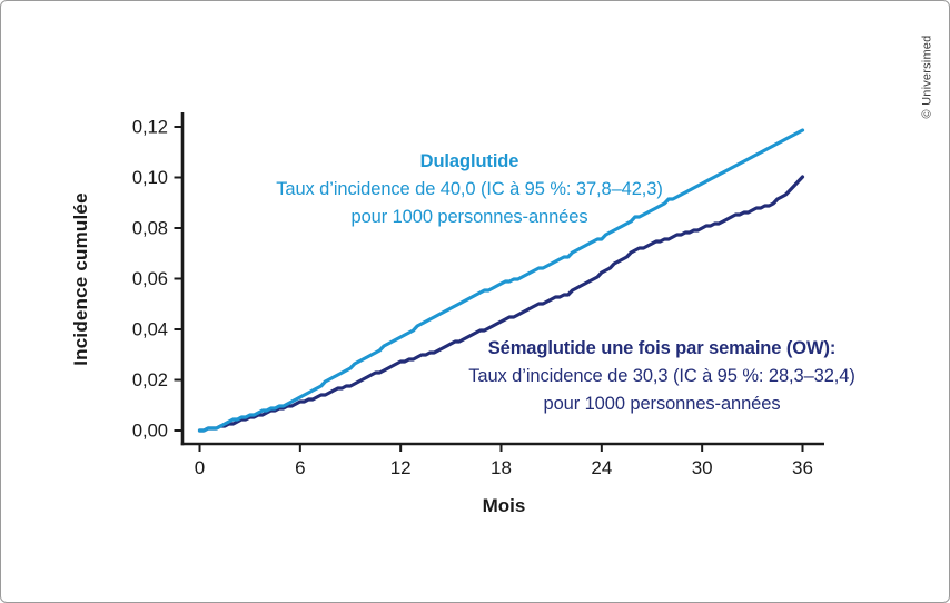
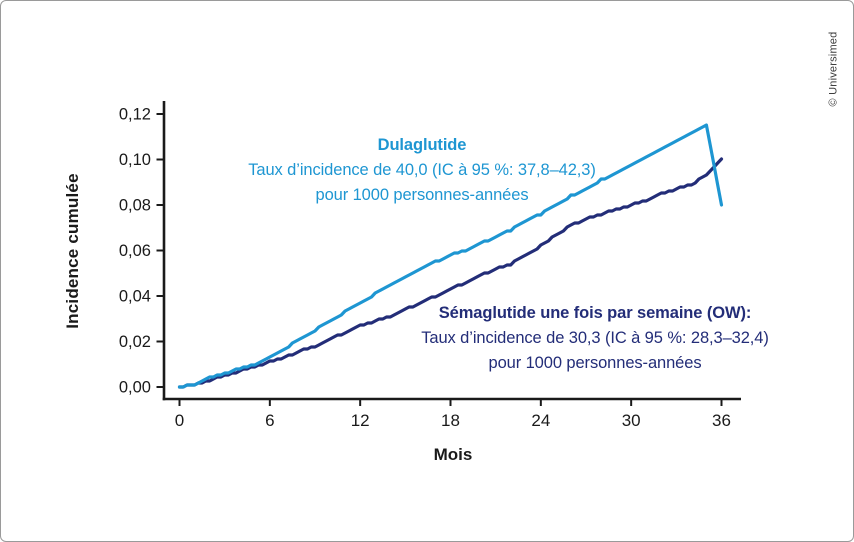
Dulaglutide/36: 0,12 -> 0,08
